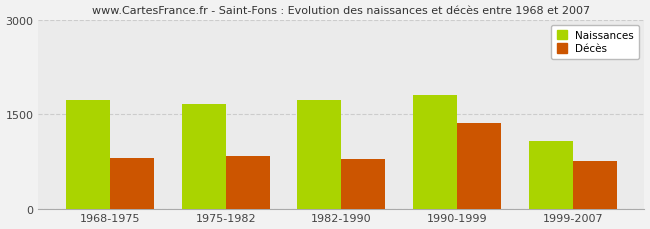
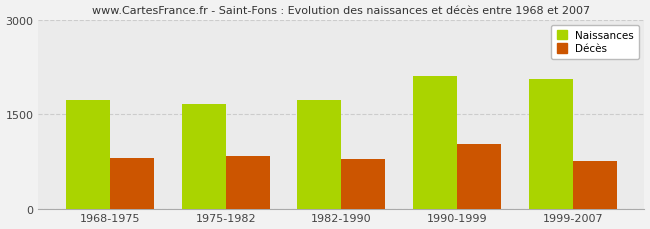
Naissances/1990-1999: 1800 -> 2100
Décès/1990-1999: 1360 -> 1020
Naissances/1999-2007: 1080 -> 2050
